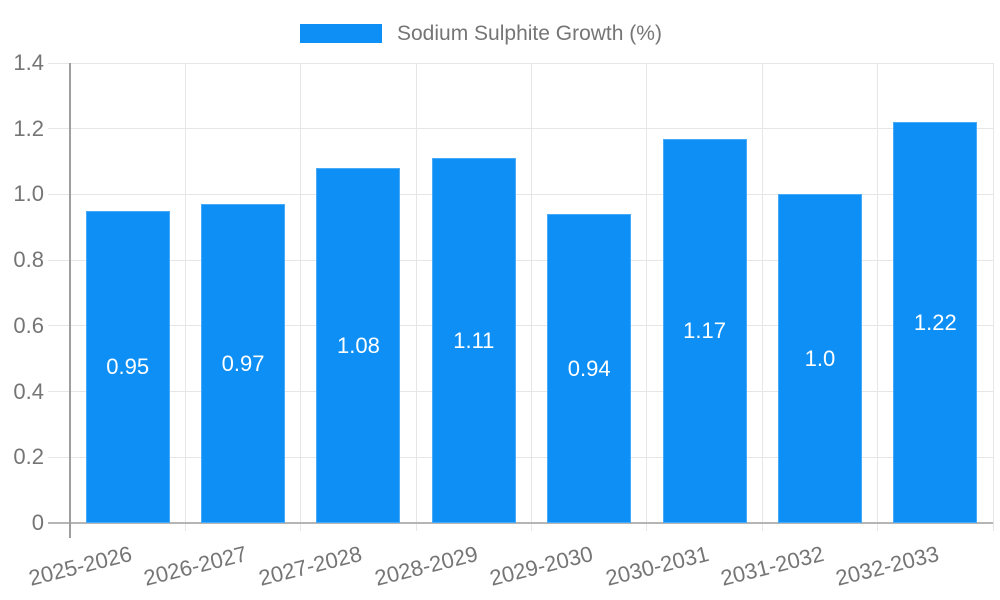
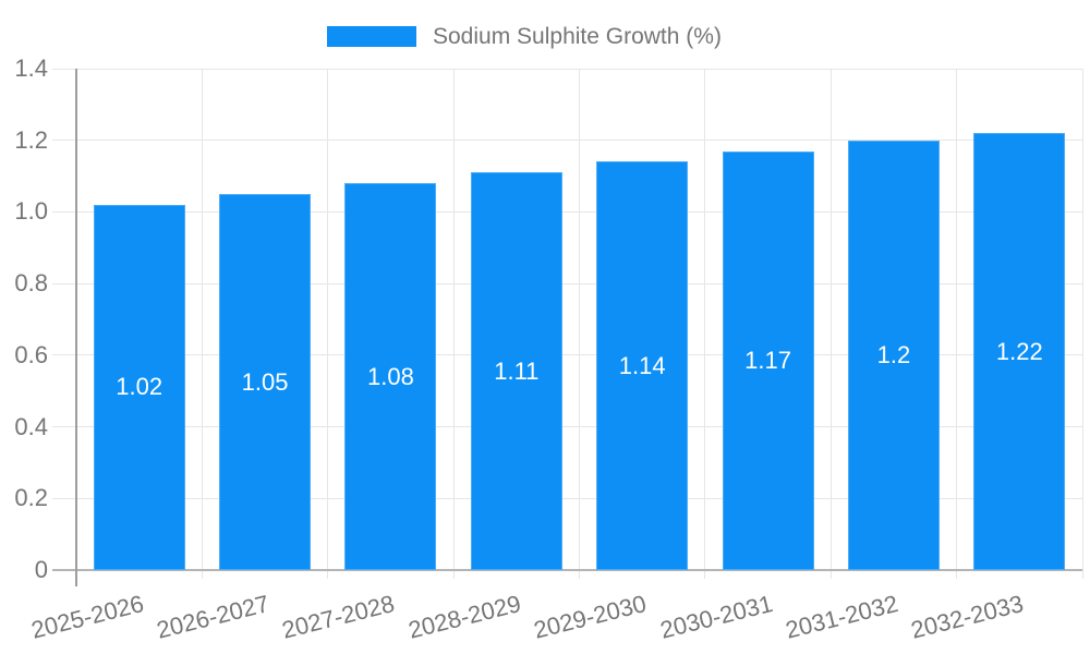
2025-2026: 0.95 -> 1.02
2026-2027: 0.97 -> 1.05
2029-2030: 0.94 -> 1.14
2031-2032: 1.0 -> 1.2
